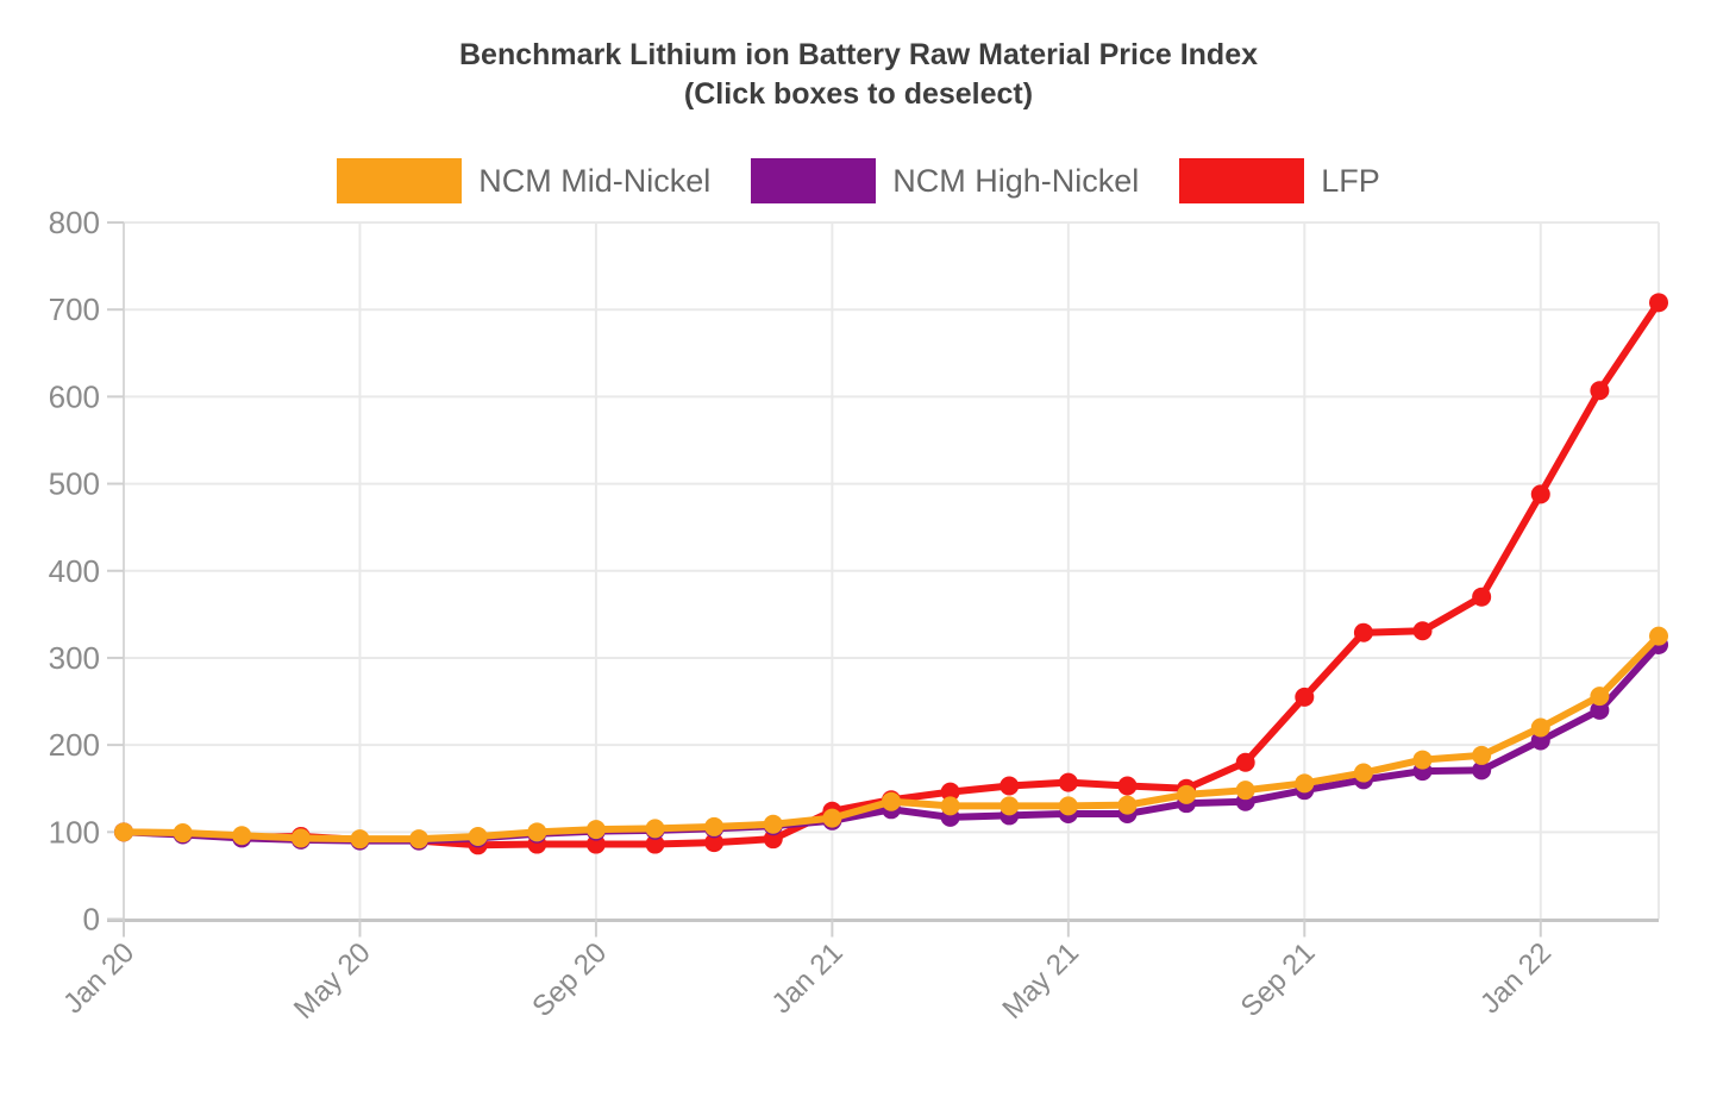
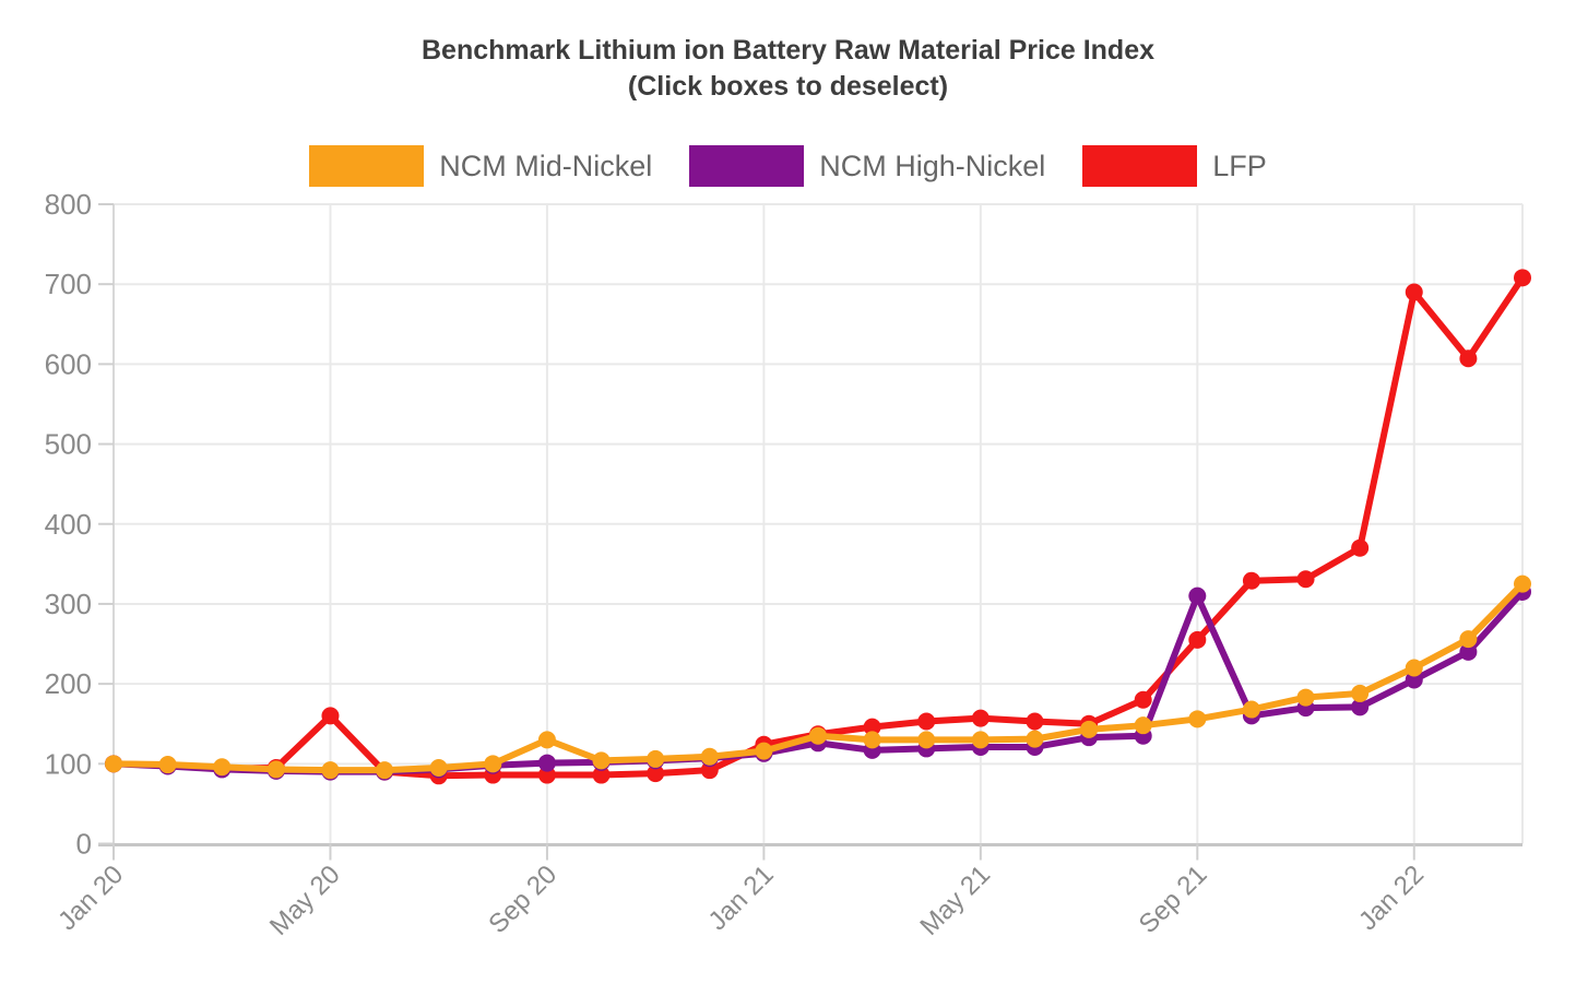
LFP/May 20: 90 -> 160
NCM Mid-Nickel/Sep 20: 100 -> 130
NCM High-Nickel/Sep 21: 150 -> 310
LFP/Jan 22: 490 -> 690
